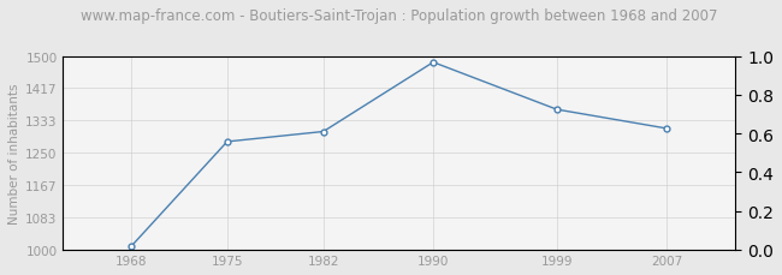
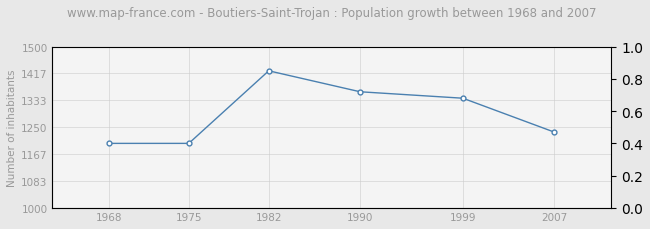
1968: 1008 -> 1200
1975: 1279 -> 1200
1982: 1305 -> 1425
1990: 1484 -> 1360
1999: 1362 -> 1340
2007: 1313 -> 1235
